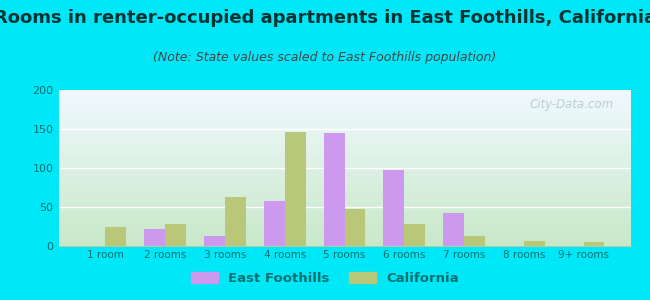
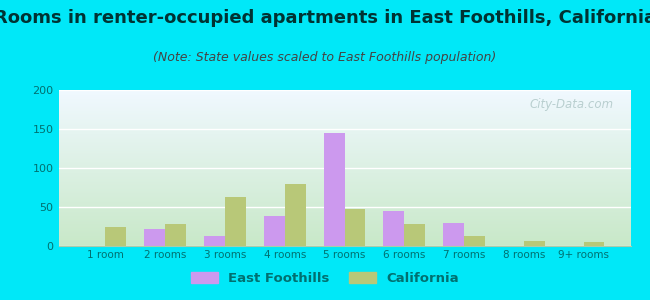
East Foothills/4 rooms: 58 -> 38
California/4 rooms: 146 -> 80
East Foothills/6 rooms: 98 -> 45
East Foothills/7 rooms: 42 -> 30
